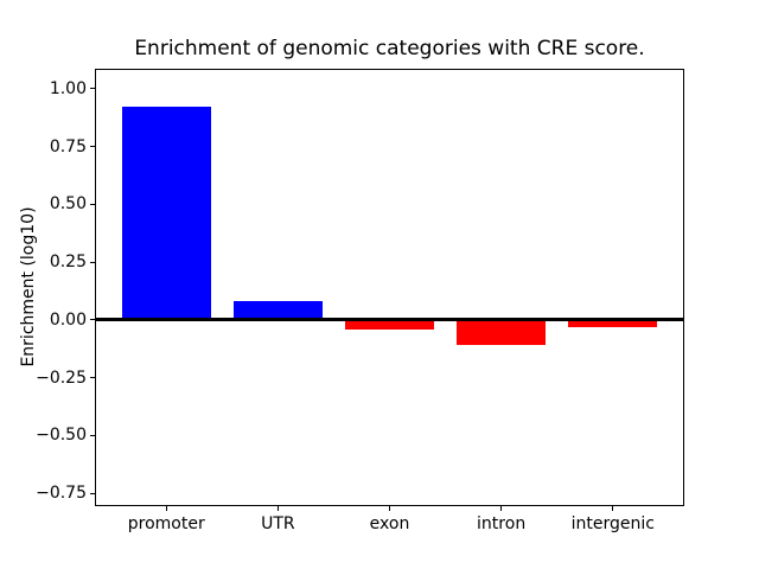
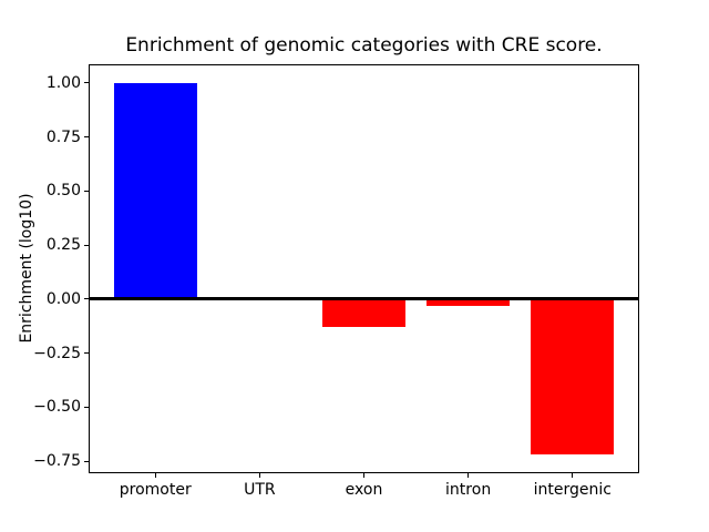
promoter: 0.92 -> 1.00
UTR: 0.08 -> 0.01
exon: -0.04 -> -0.13
intron: -0.11 -> -0.03
intergenic: -0.03 -> -0.72
